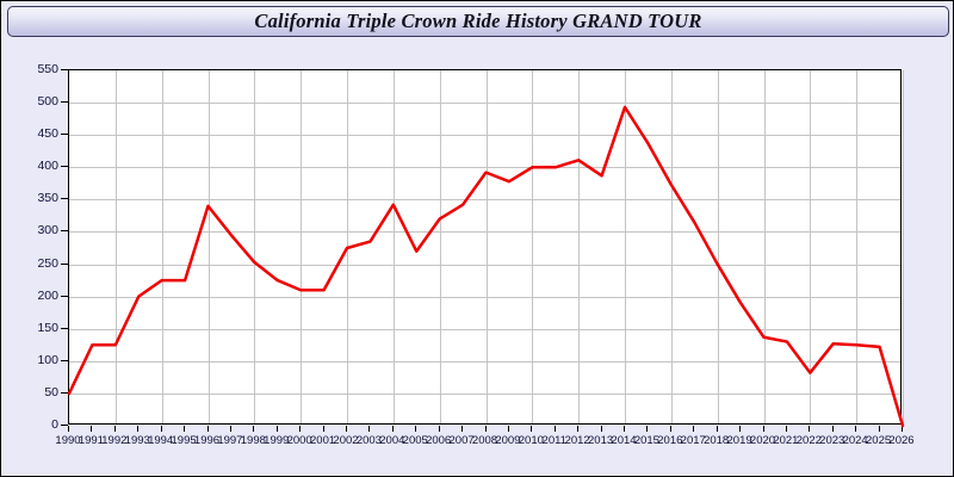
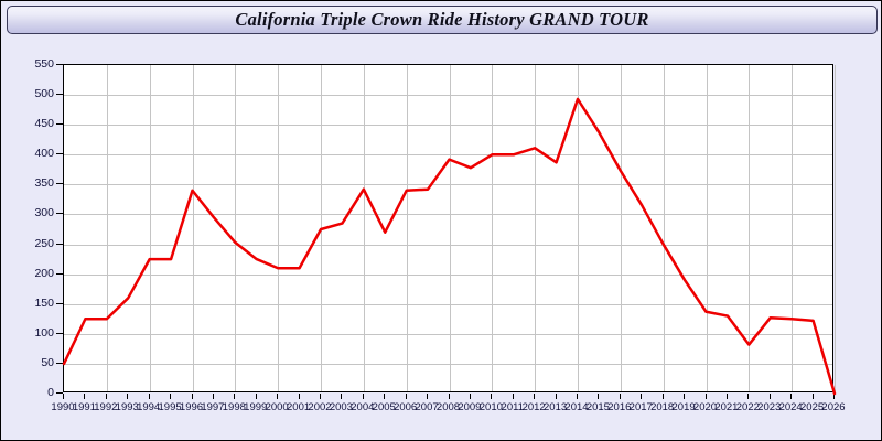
1993: 200 -> 160
2006: 320 -> 340
